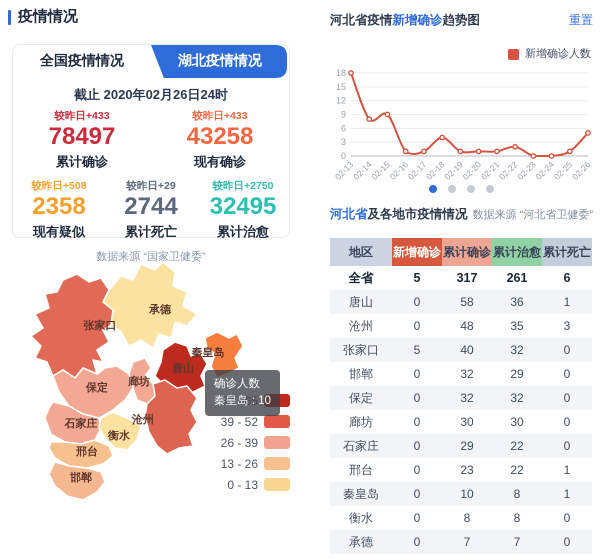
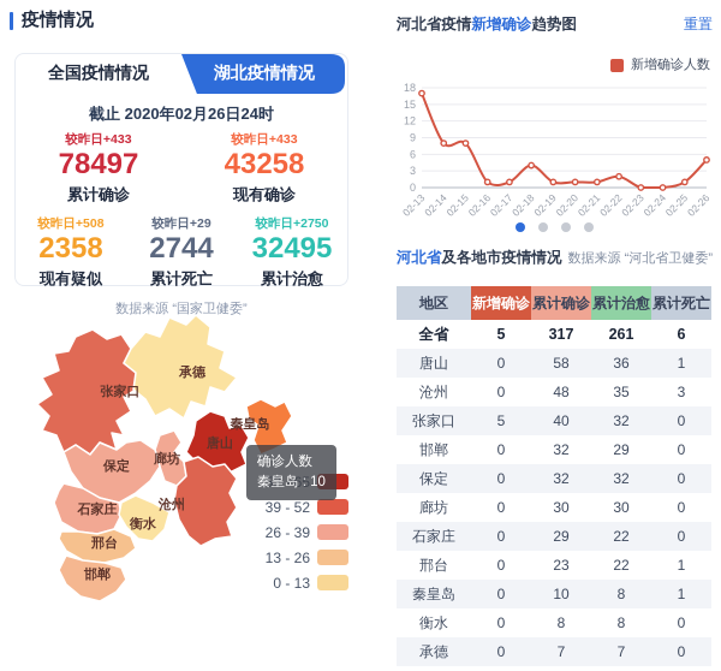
02-13: 18 -> 17
02-15: 9 -> 8
